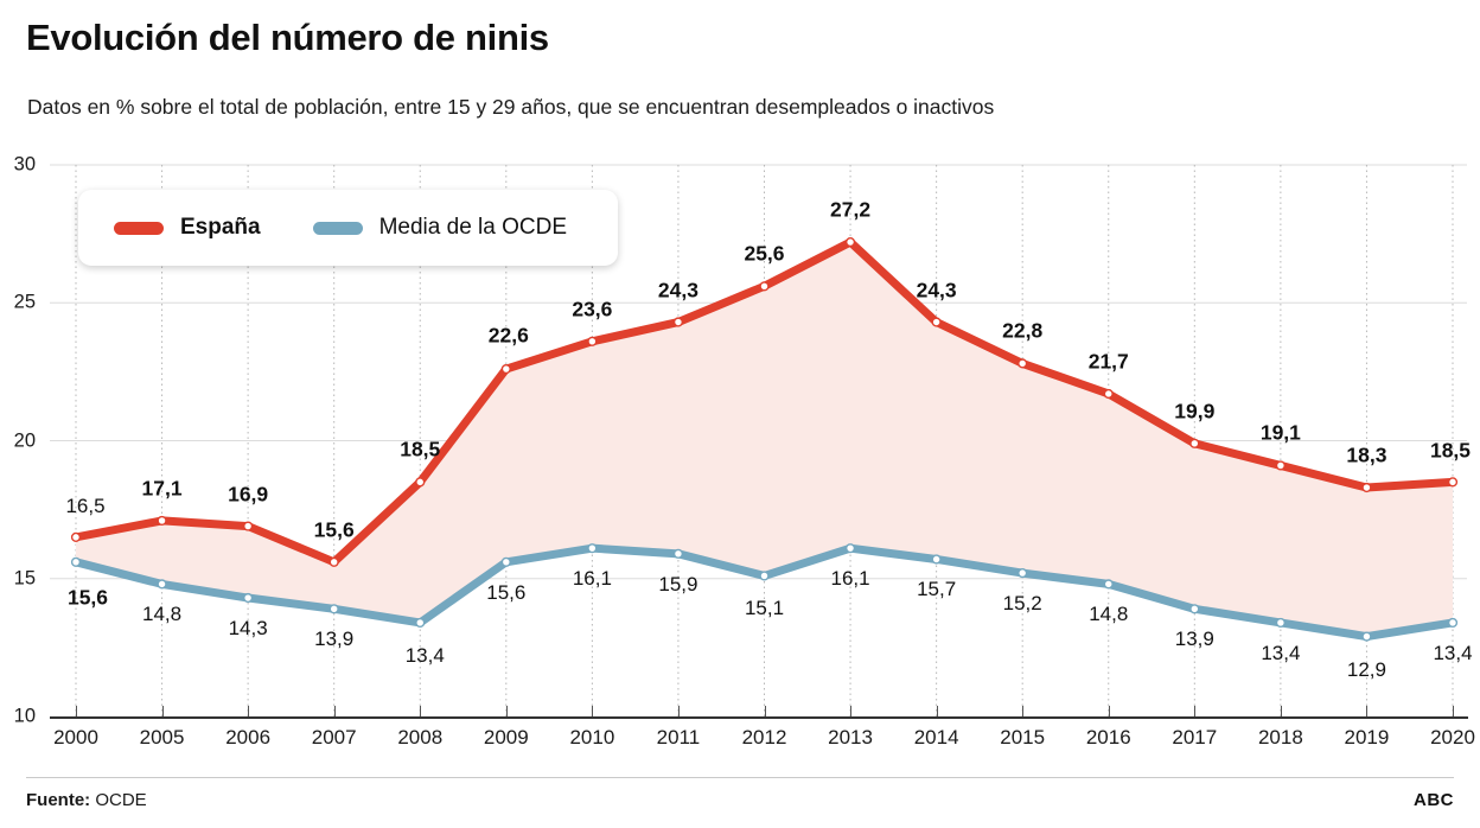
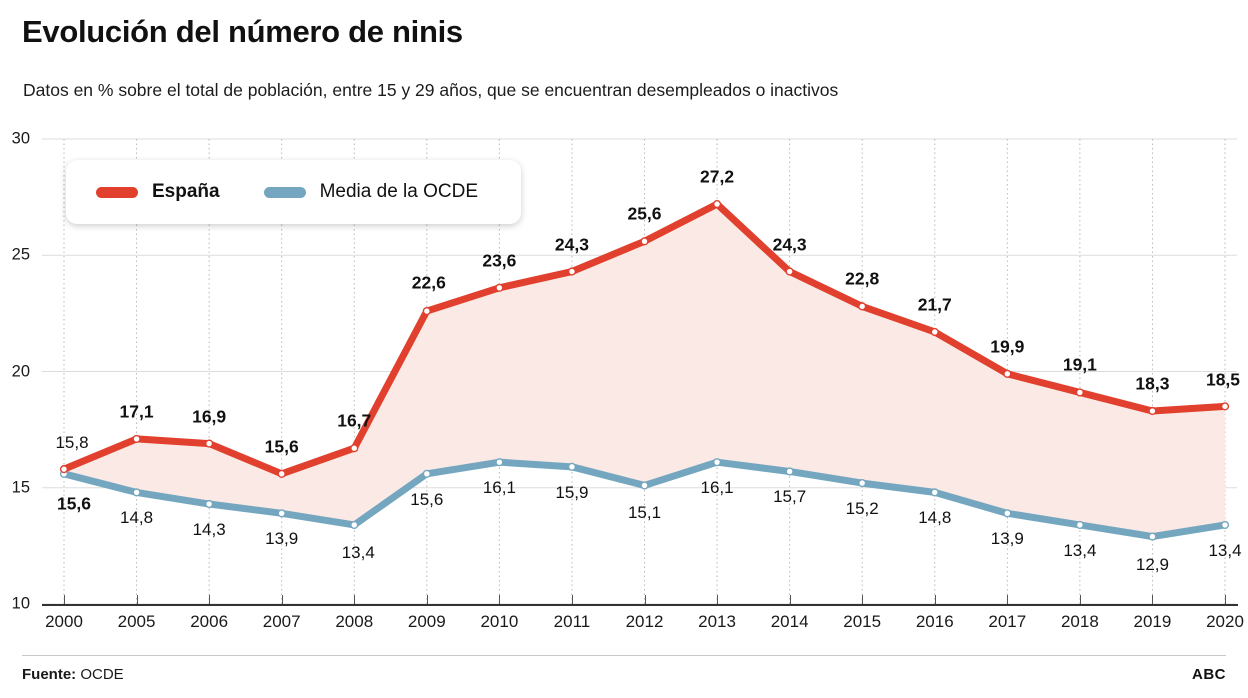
España/2000: 16,5 -> 15,8
España/2008: 18,5 -> 16,7
